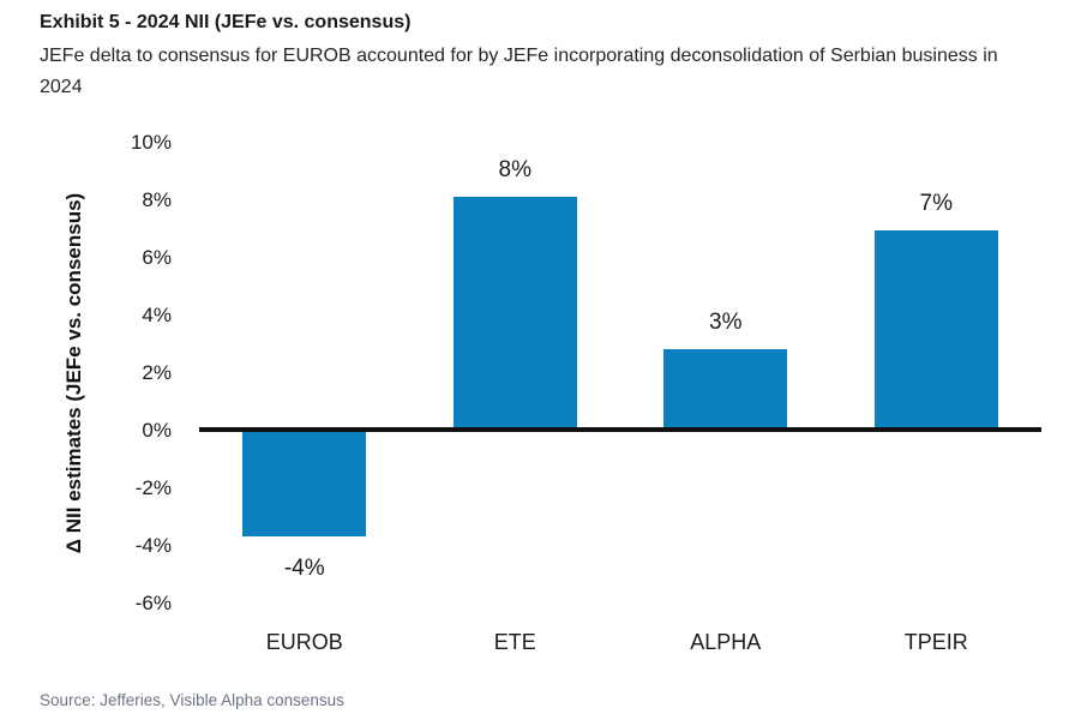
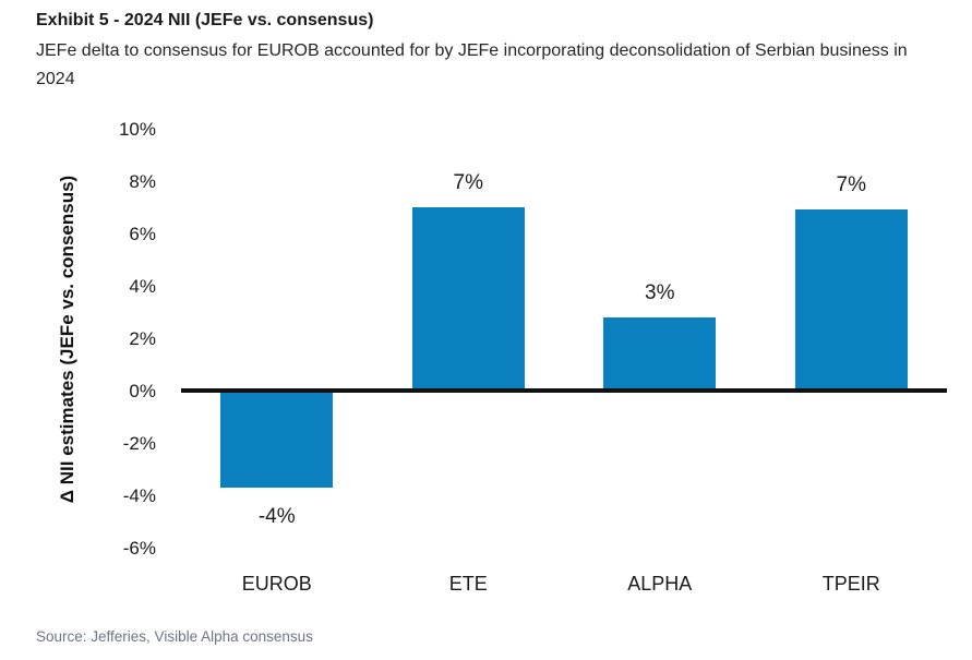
ETE: 8% -> 7%
